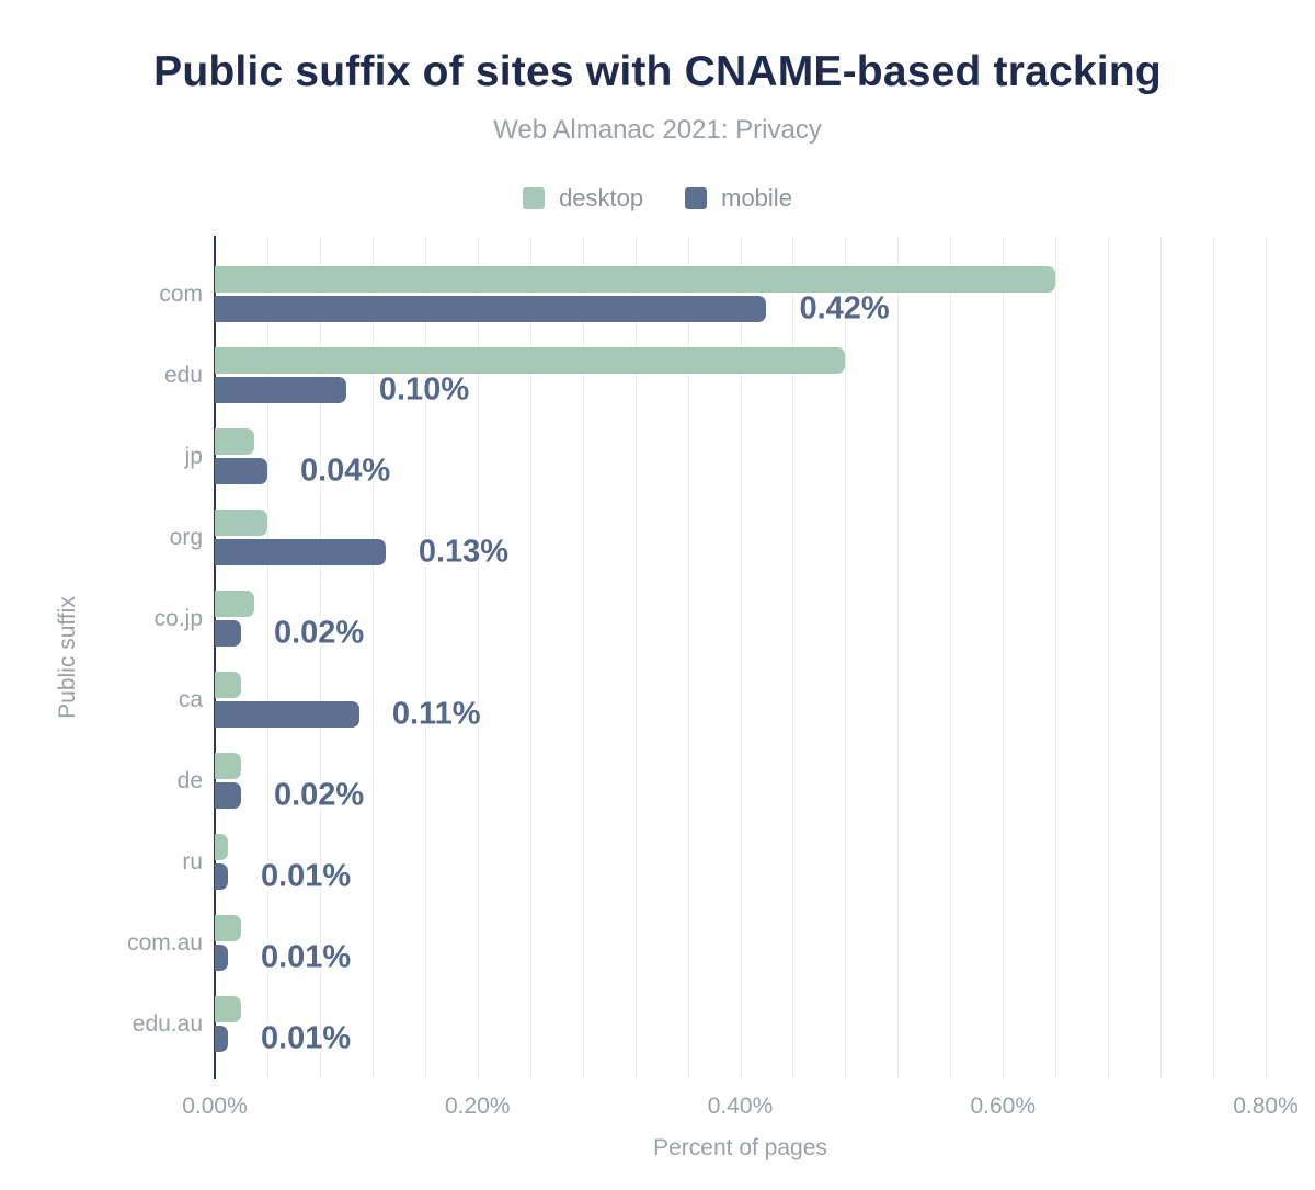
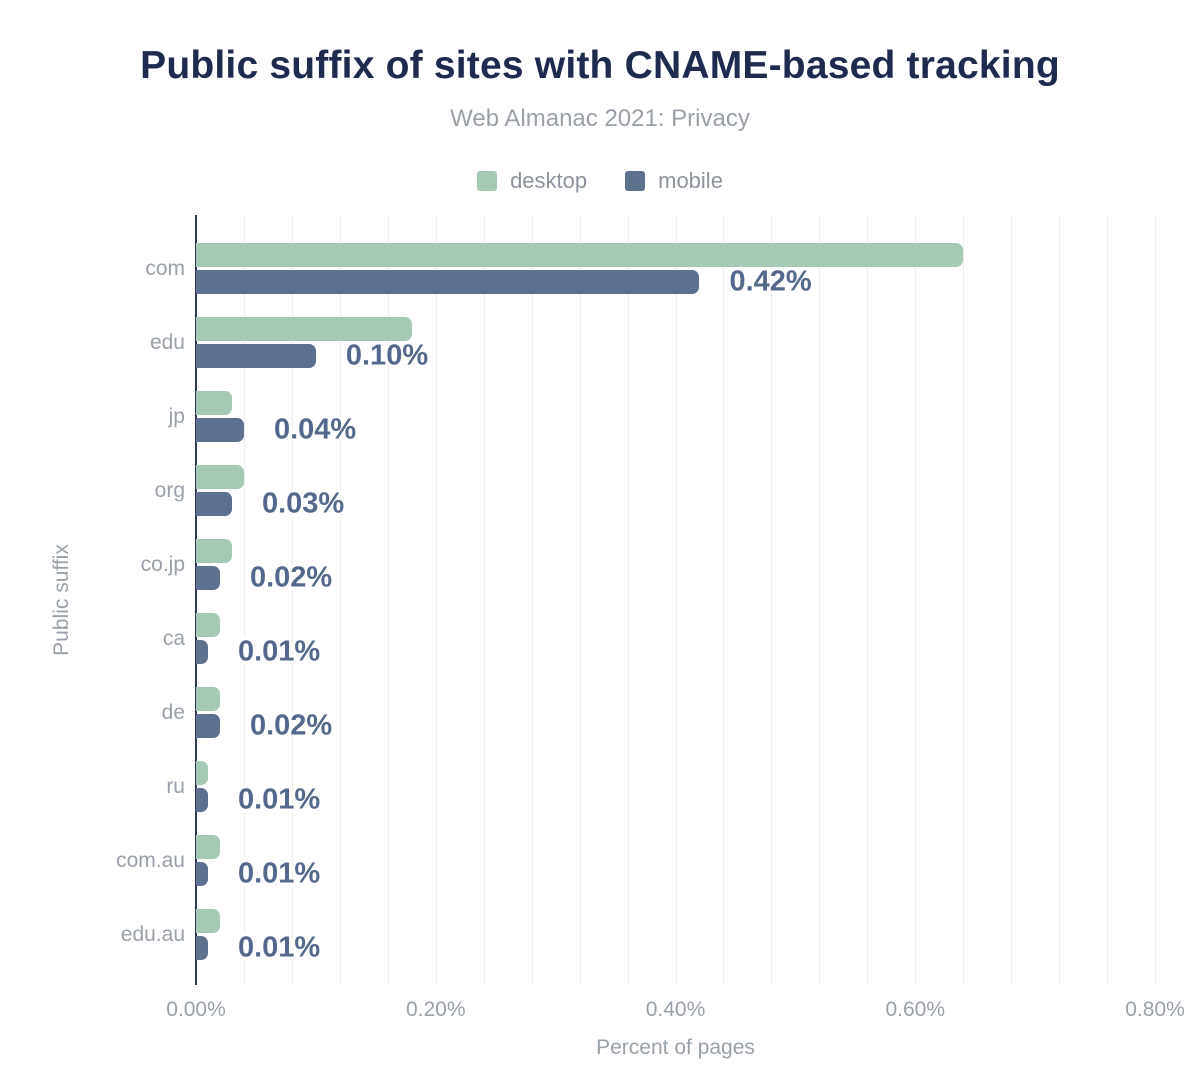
desktop/edu: 0.48% -> 0.18%
mobile/org: 0.13% -> 0.03%
mobile/ca: 0.11% -> 0.01%
